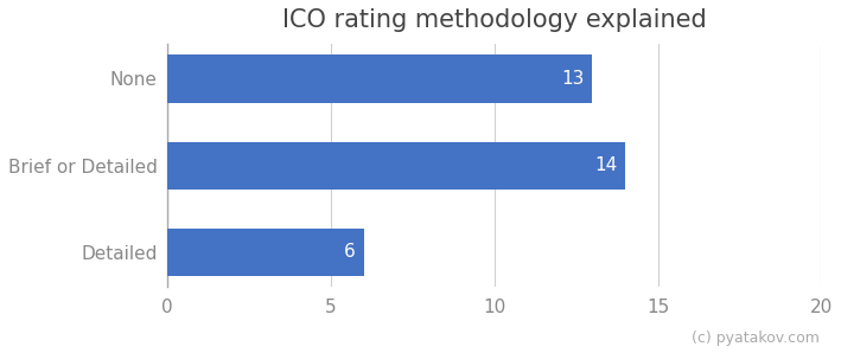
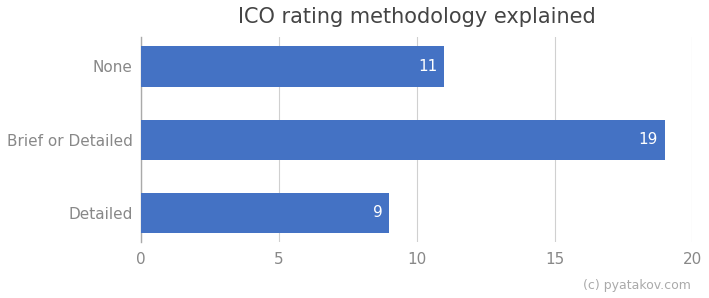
None: 13 -> 11
Brief or Detailed: 14 -> 19
Detailed: 6 -> 9
